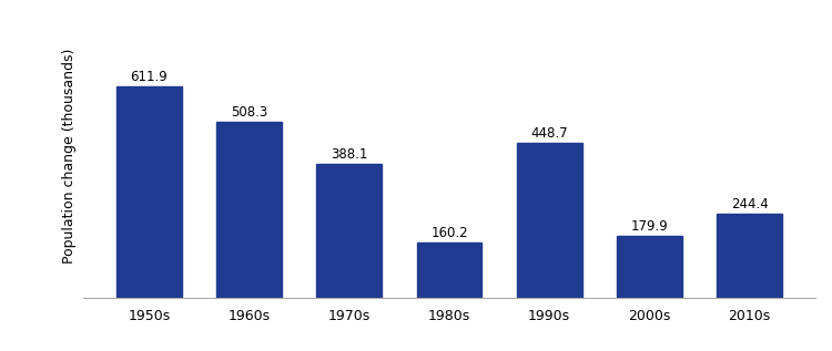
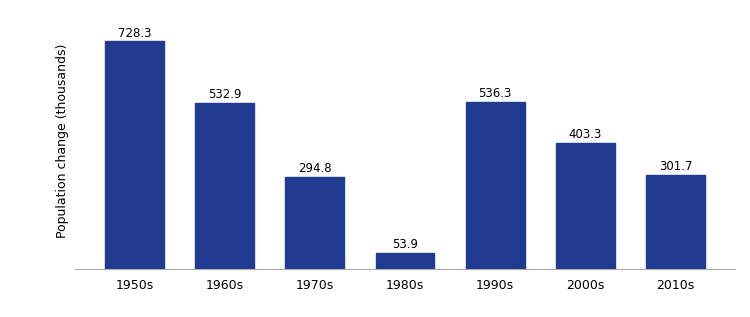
1950s: 611.9 -> 728.3
1960s: 508.3 -> 532.9
1970s: 388.1 -> 294.8
1980s: 160.2 -> 53.9
1990s: 448.7 -> 536.3
2000s: 179.9 -> 403.3
2010s: 244.4 -> 301.7
